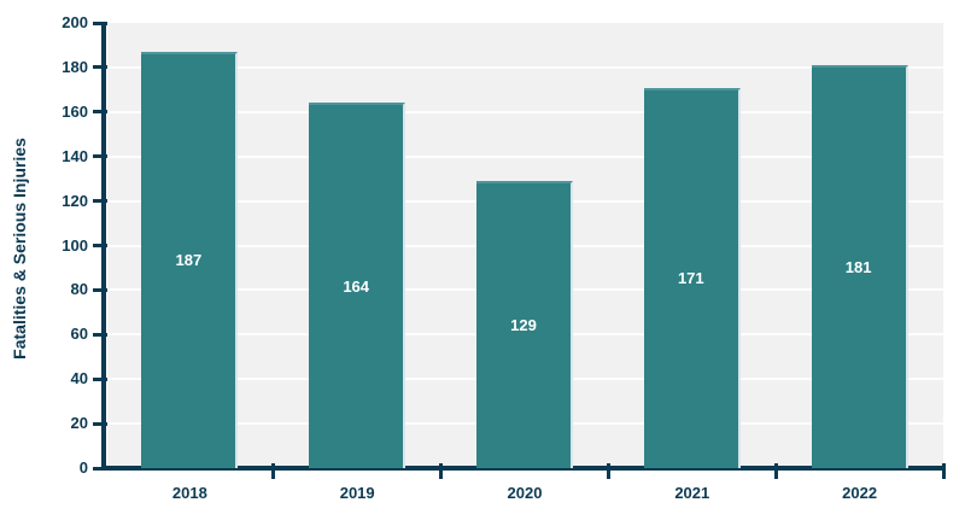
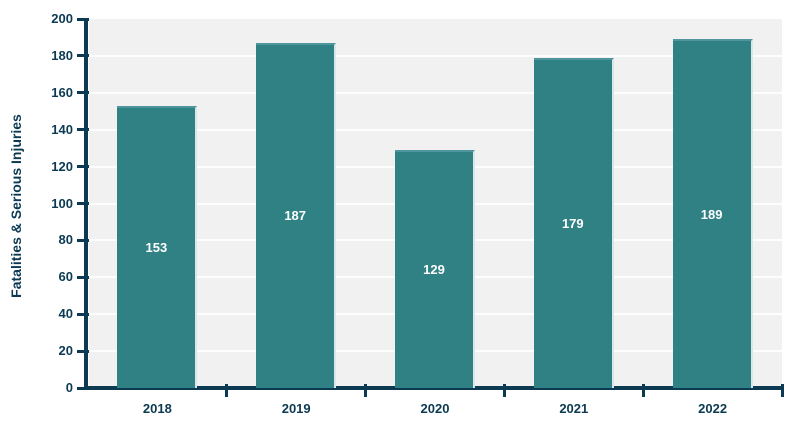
2018: 187 -> 153
2019: 164 -> 187
2021: 171 -> 179
2022: 181 -> 189
